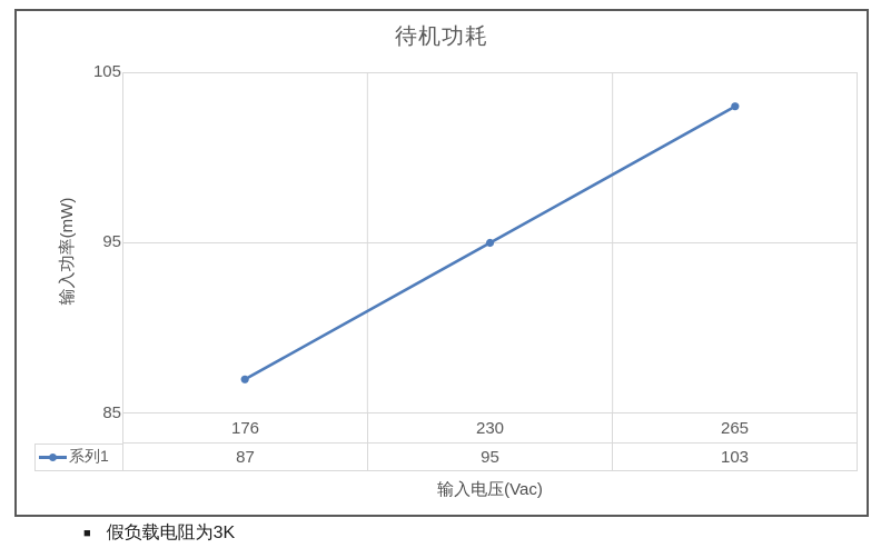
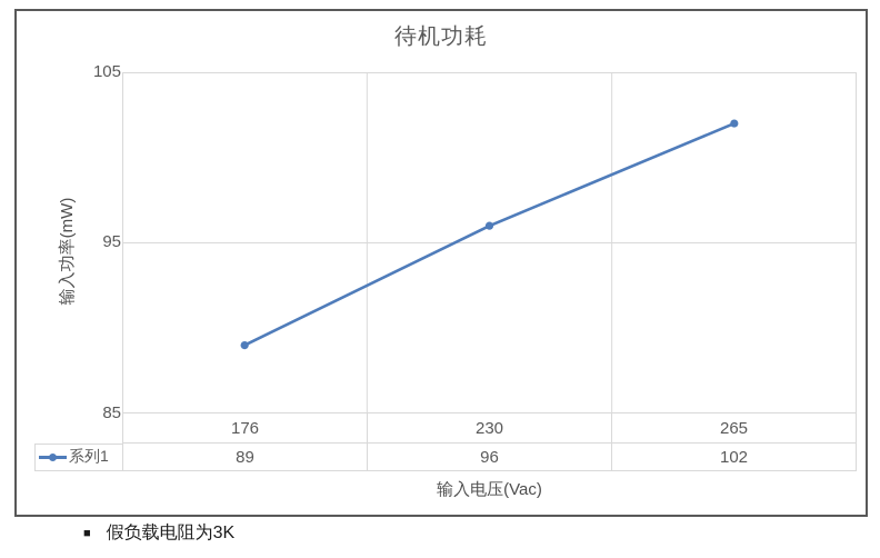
176: 87 -> 89
230: 95 -> 96
265: 103 -> 102
